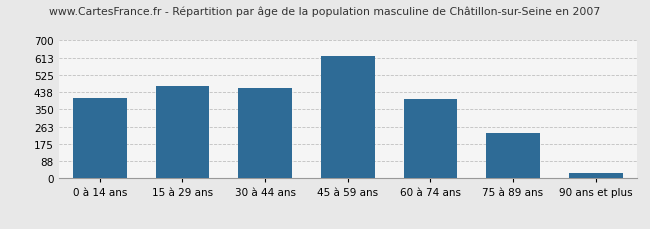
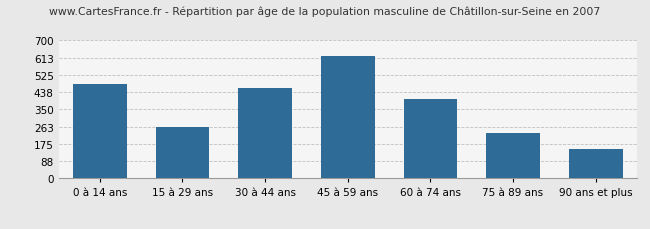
0 à 14 ans: 410 -> 480
15 à 29 ans: 470 -> 260
90 ans et plus: 30 -> 150
